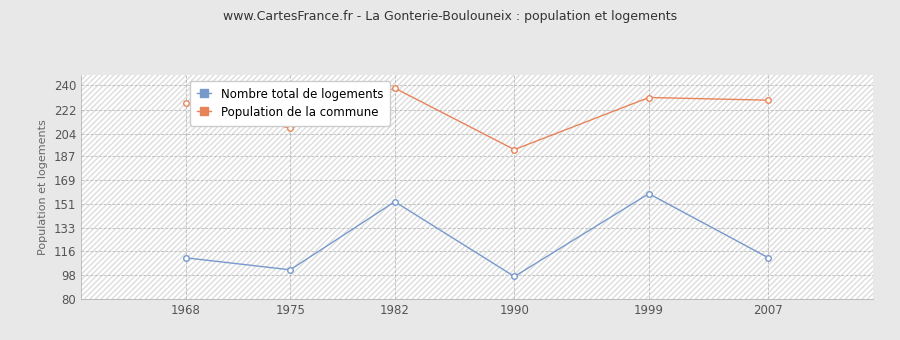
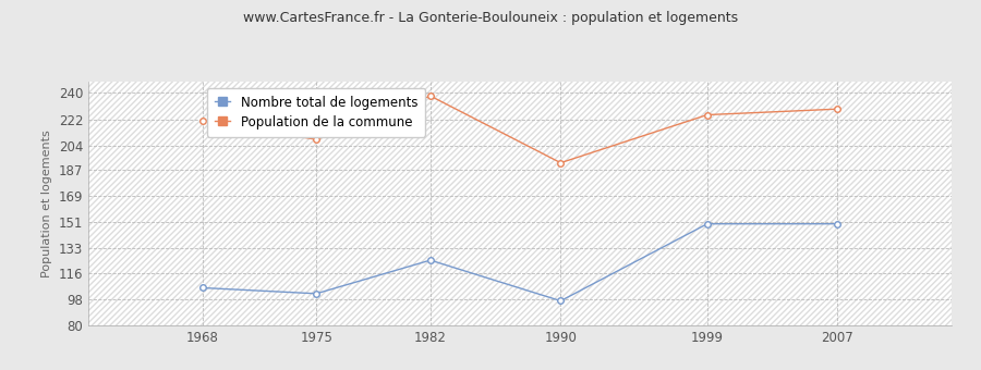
Nombre total de logements/1968: 111 -> 106
Population de la commune/1968: 227 -> 221
Nombre total de logements/1982: 153 -> 125
Nombre total de logements/1999: 159 -> 150
Population de la commune/1999: 231 -> 225
Nombre total de logements/2007: 111 -> 150
